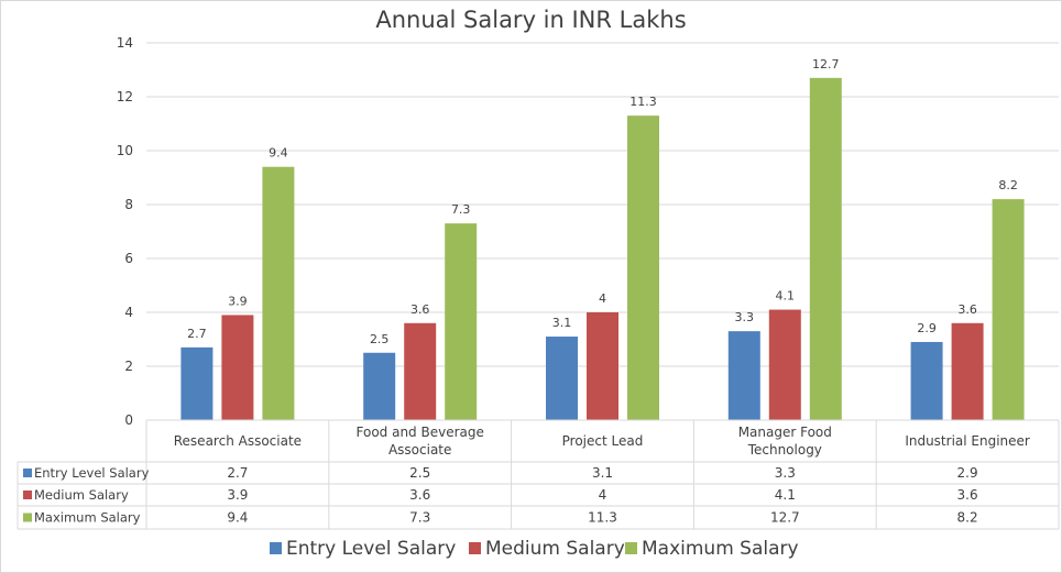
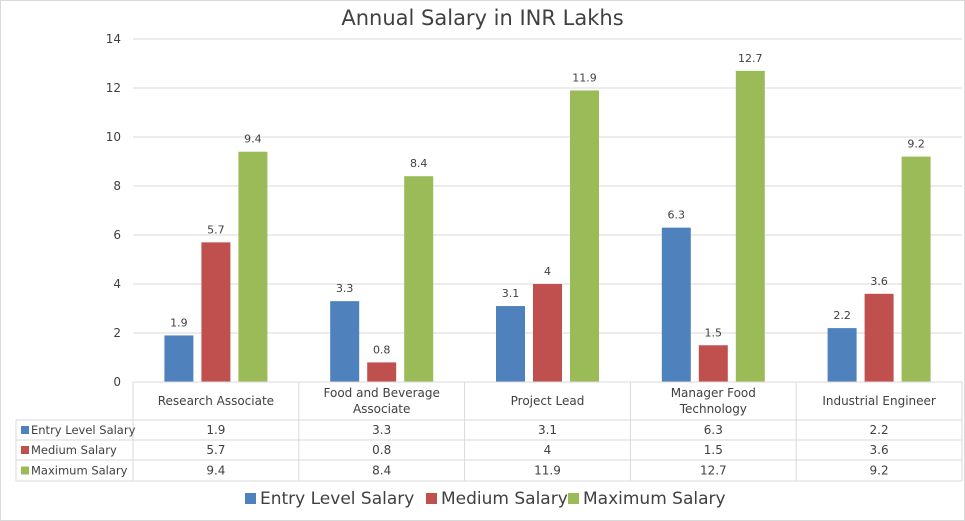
Entry Level Salary/Research Associate: 2.7 -> 1.9
Medium Salary/Research Associate: 3.9 -> 5.7
Entry Level Salary/Food and Beverage Associate: 2.5 -> 3.3
Medium Salary/Food and Beverage Associate: 3.6 -> 0.8
Maximum Salary/Food and Beverage Associate: 7.3 -> 8.4
Maximum Salary/Project Lead: 11.3 -> 11.9
Entry Level Salary/Manager Food Technology: 3.3 -> 6.3
Medium Salary/Manager Food Technology: 4.1 -> 1.5
Entry Level Salary/Industrial Engineer: 2.9 -> 2.2
Maximum Salary/Industrial Engineer: 8.2 -> 9.2
